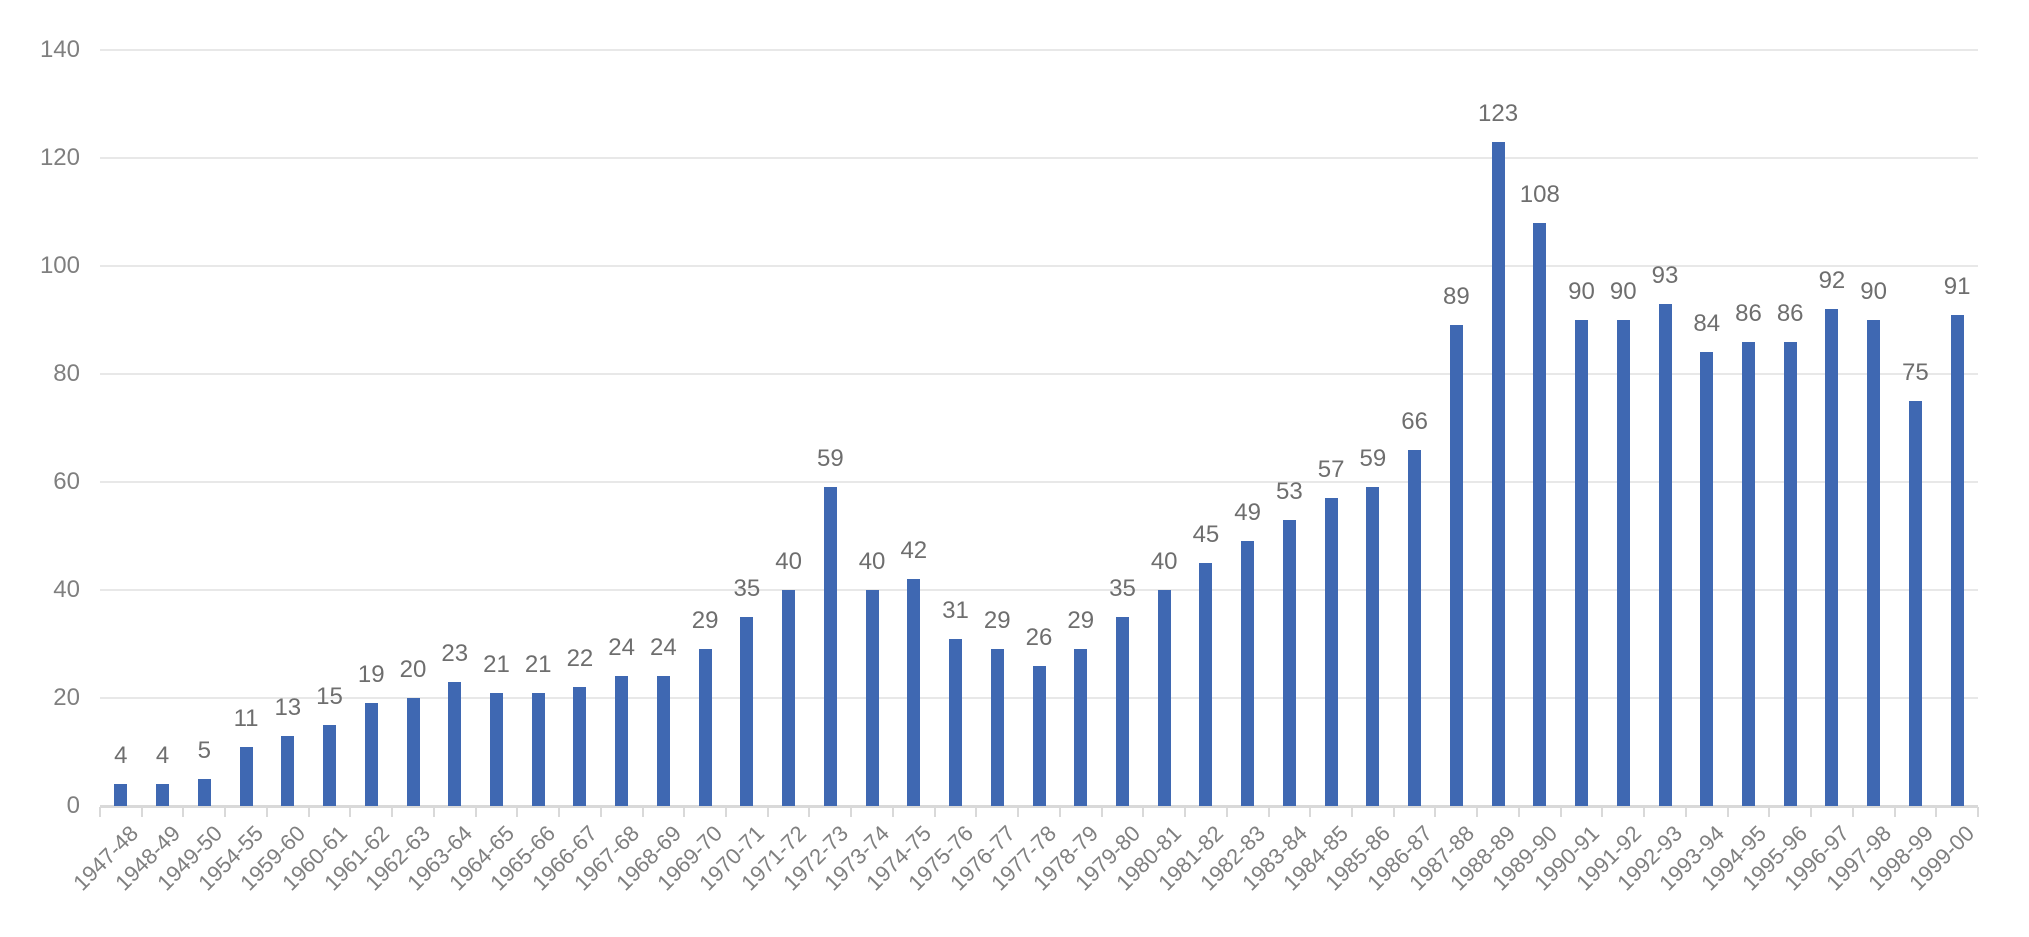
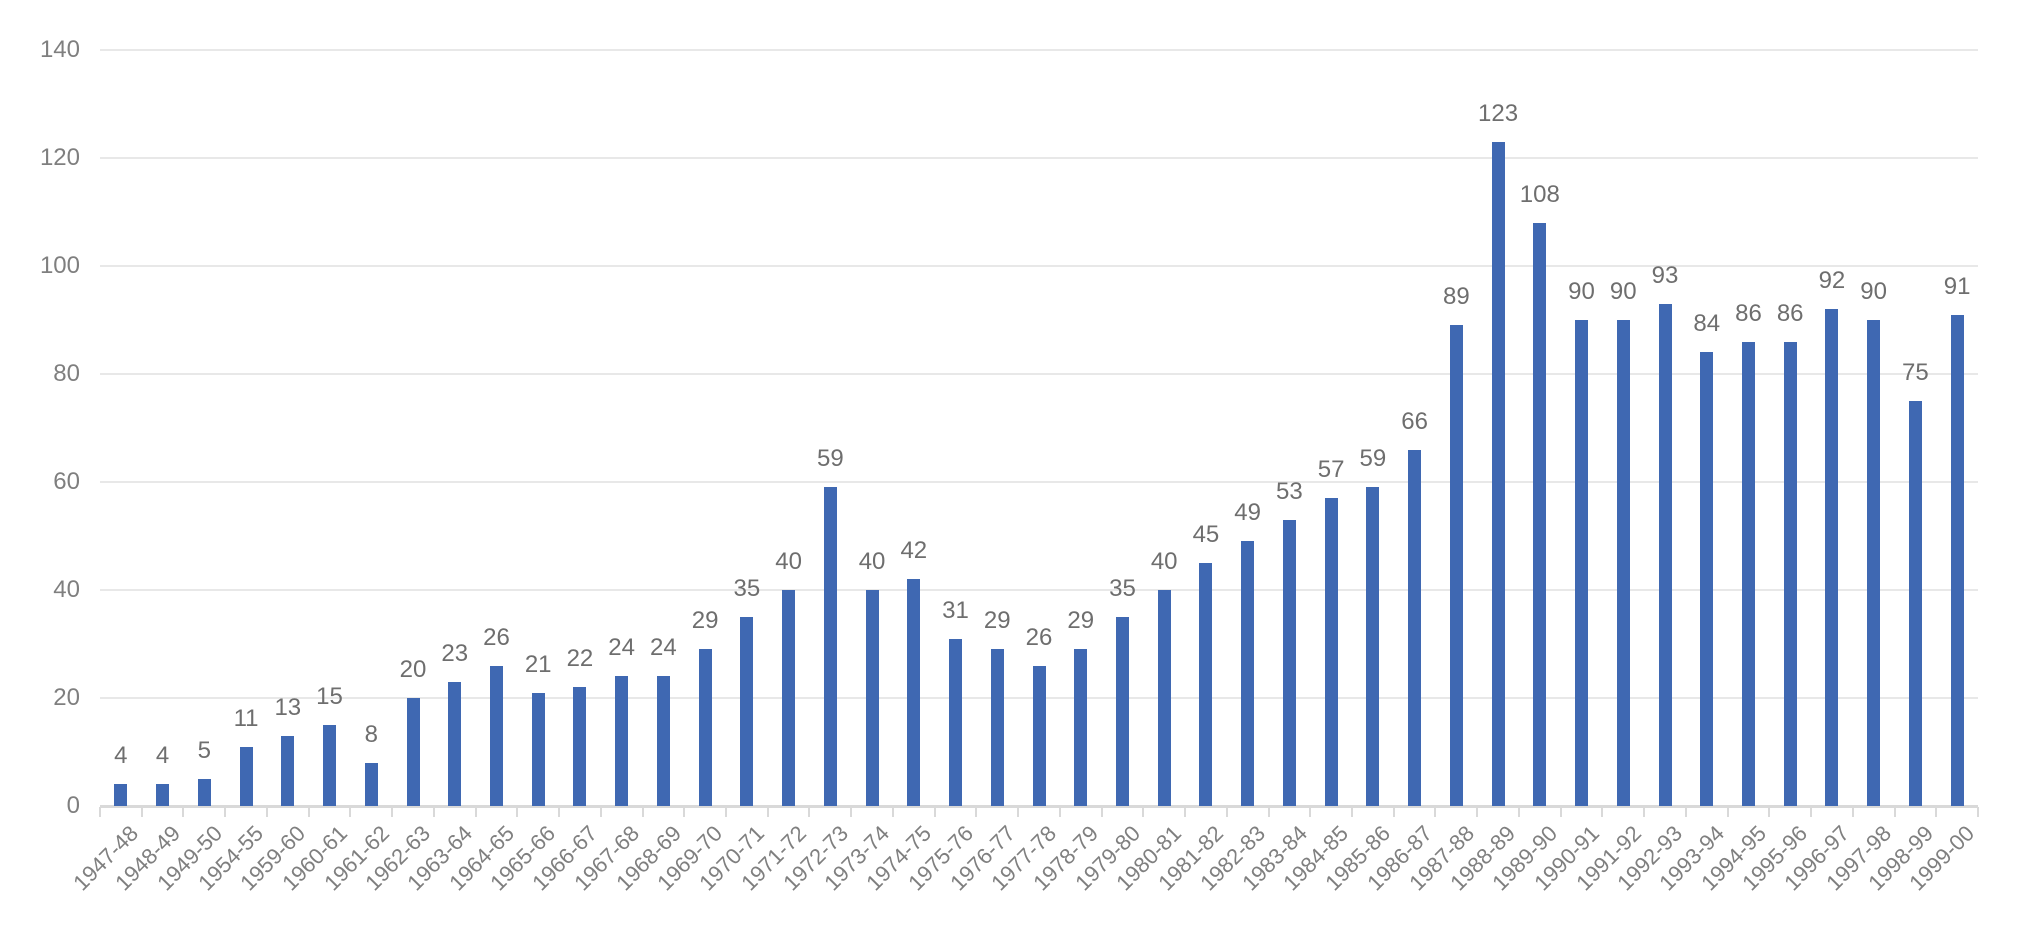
1961-62: 19 -> 8
1964-65: 21 -> 26
